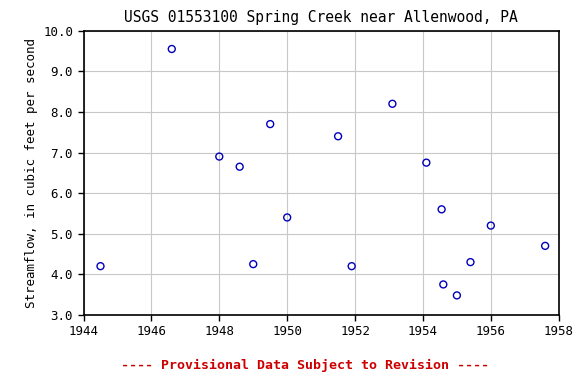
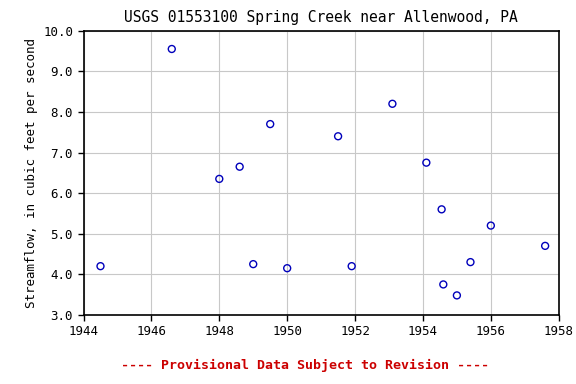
1948: 6.90 -> 6.35
1950: 5.40 -> 4.15
